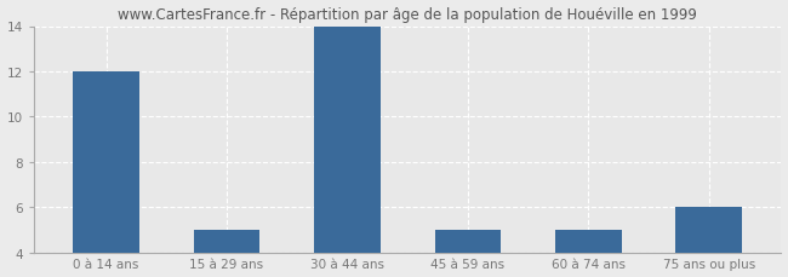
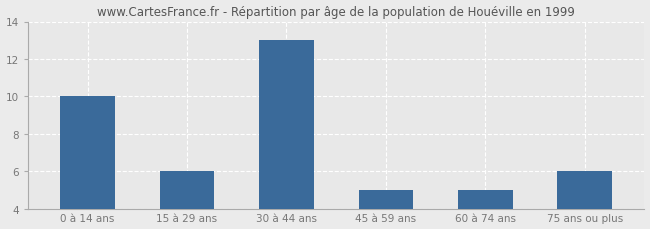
0 à 14 ans: 12 -> 10
15 à 29 ans: 5 -> 6
30 à 44 ans: 14 -> 13
